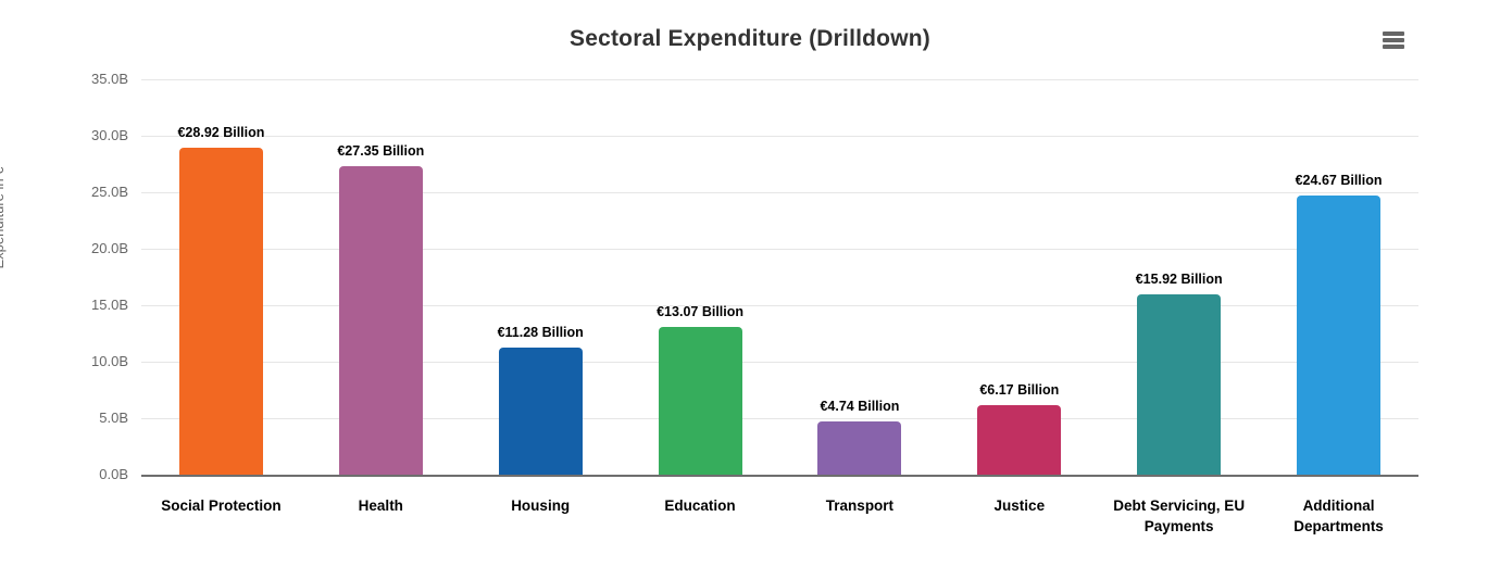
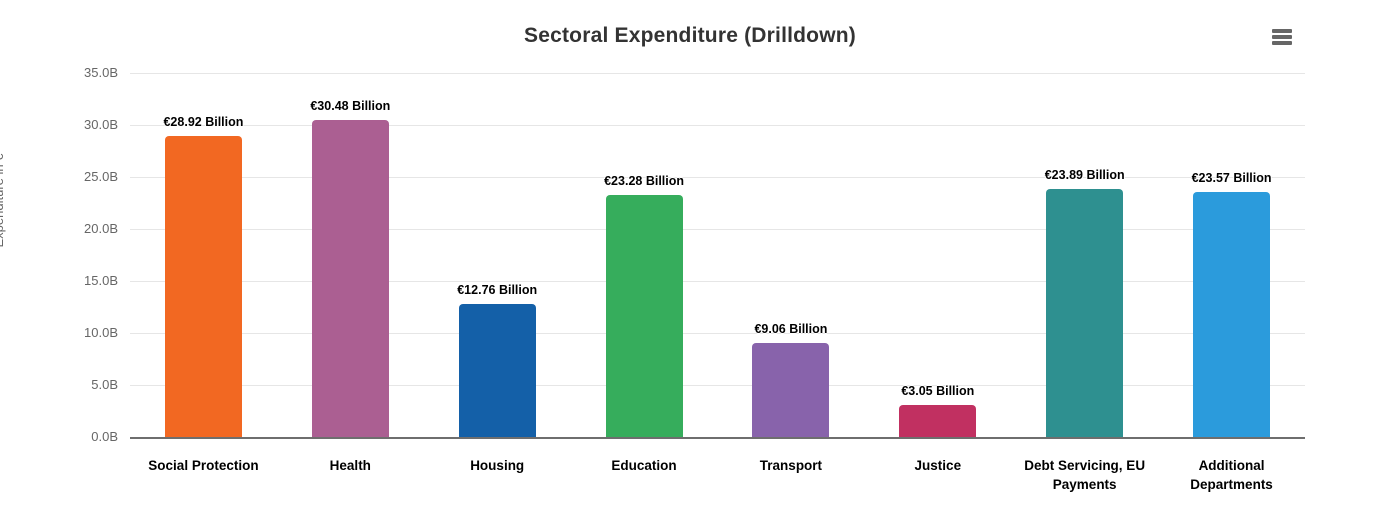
Health: €27.35 -> €30.48
Housing: €11.28 -> €12.76
Education: €13.07 -> €23.28
Transport: €4.74 -> €9.06
Justice: €6.17 -> €3.05
Debt Servicing, EU Payments: €15.92 -> €23.89
Additional Departments: €24.67 -> €23.57
